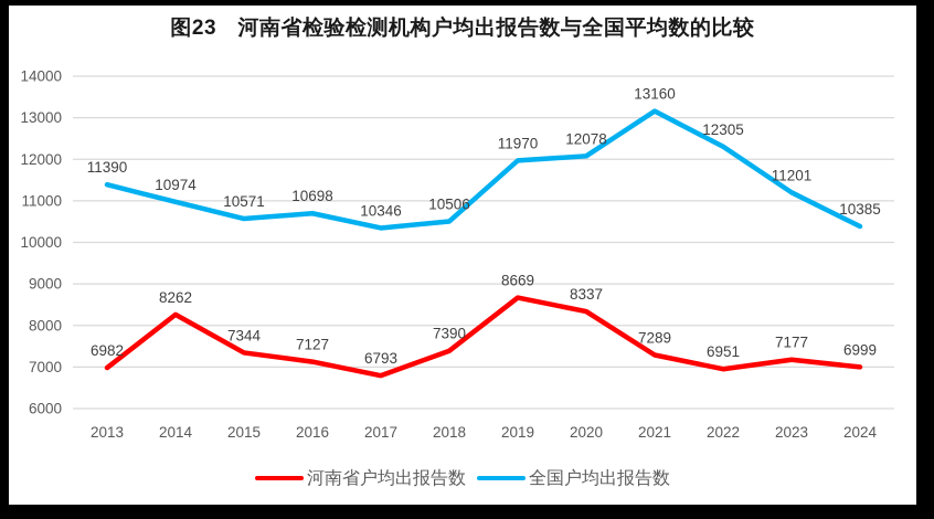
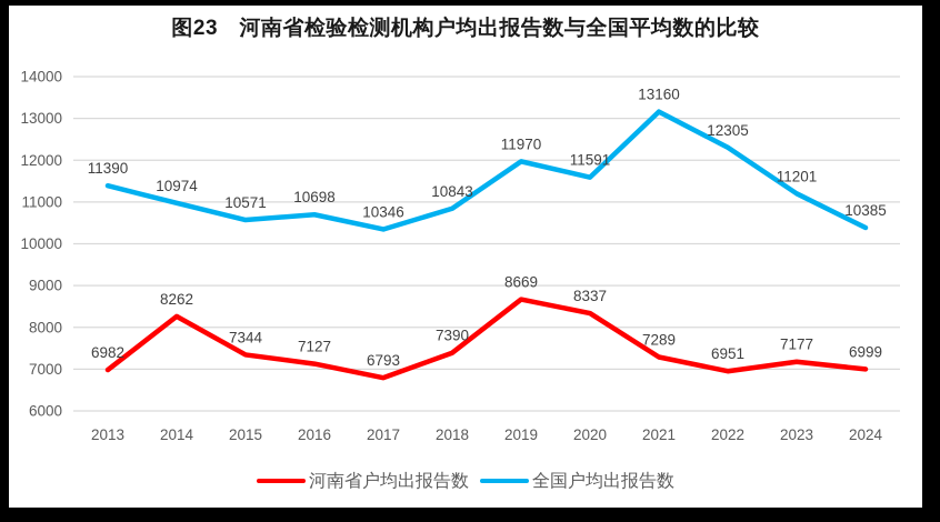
全国户均出报告数/2018: 10506 -> 10843
全国户均出报告数/2020: 12078 -> 11591
